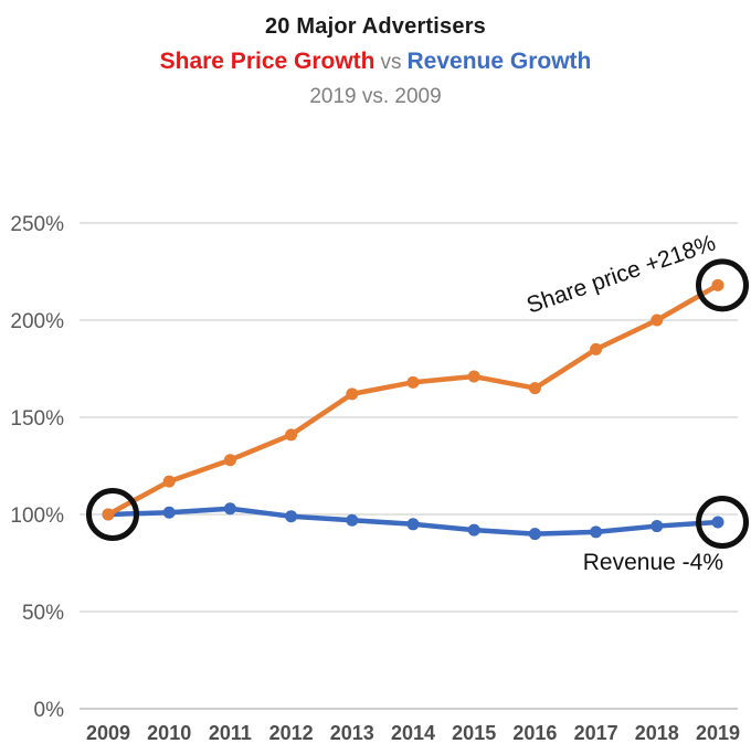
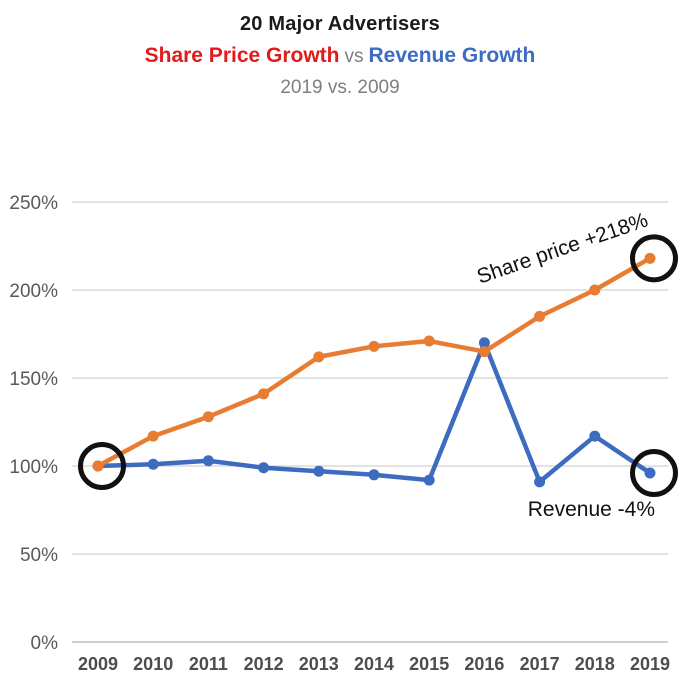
Revenue Growth/2016: 90% -> 170%
Revenue Growth/2018: 94% -> 117%
